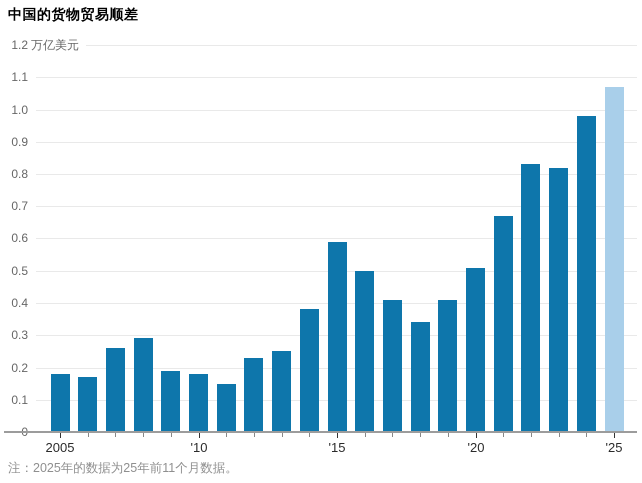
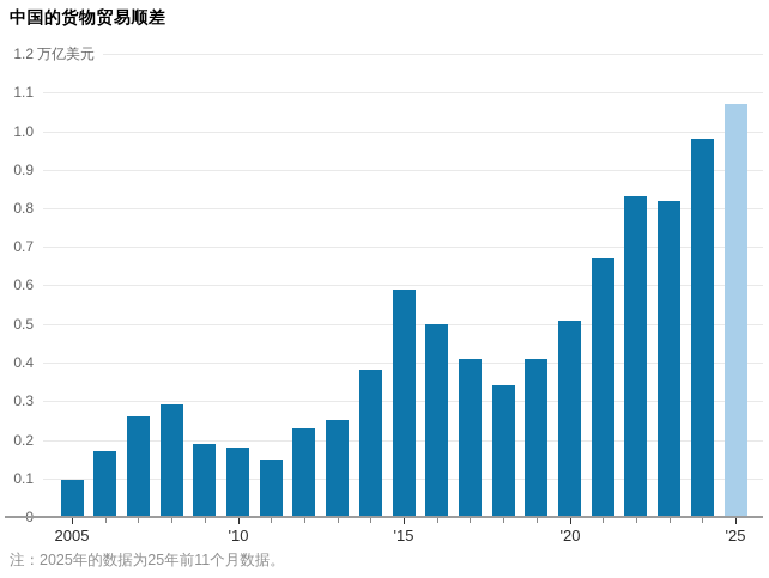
2005: 0.18 -> 0.10
